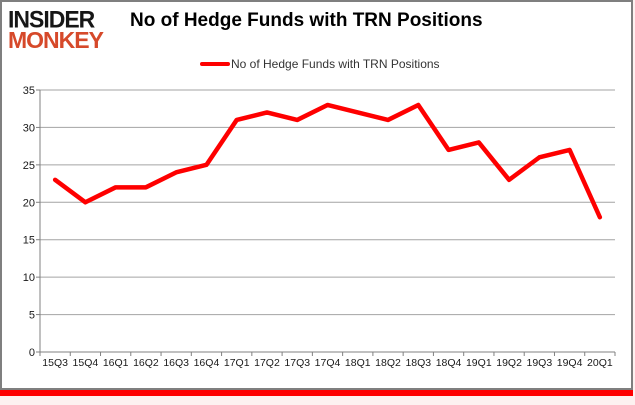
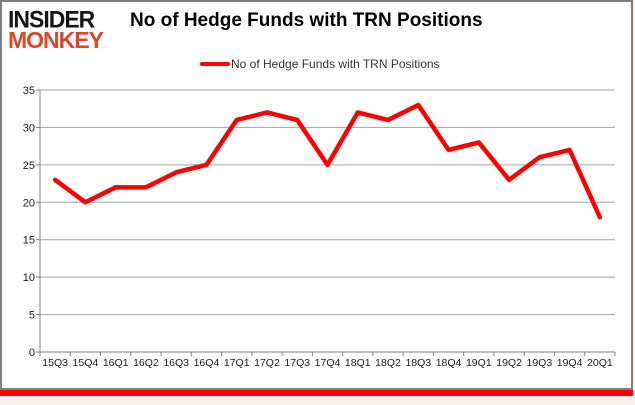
17Q4: 33 -> 25
